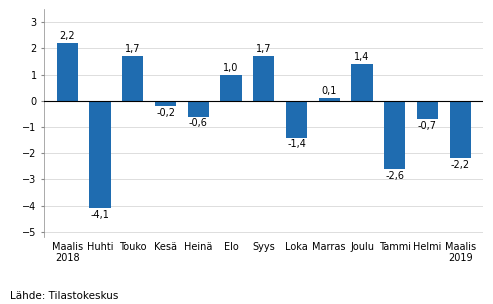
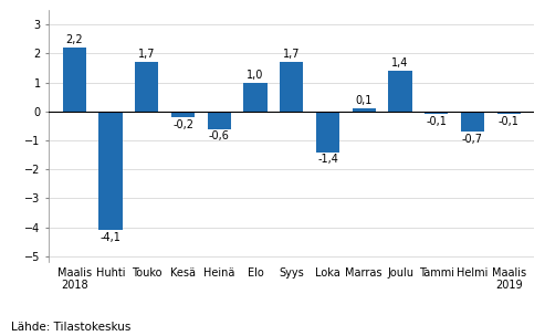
Tammi: -2,6 -> -0,1
Maalis 2019: -2,2 -> -0,1
